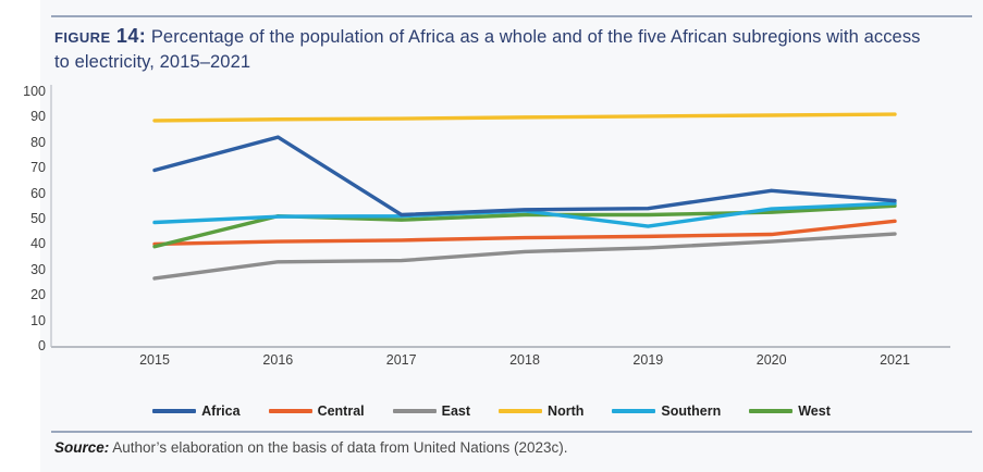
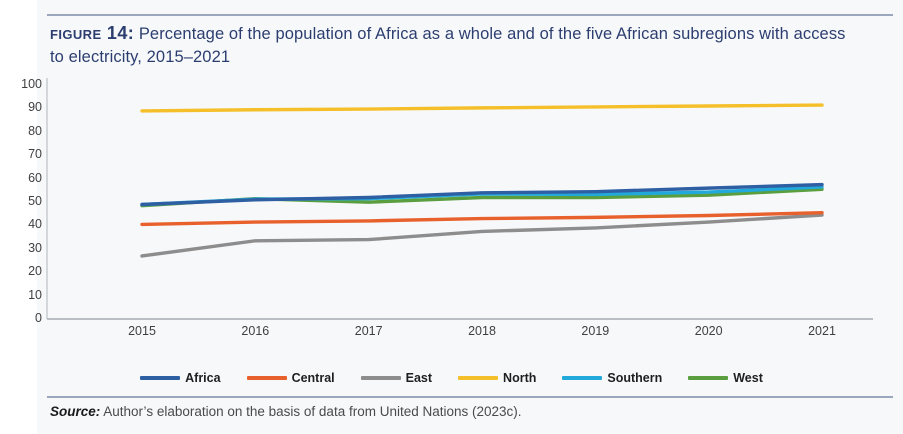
Africa/2015: 69 -> 48
West/2015: 39 -> 48
Africa/2016: 82 -> 50
Southern/2019: 47 -> 53
Africa/2020: 61 -> 56
Central/2021: 49 -> 45
